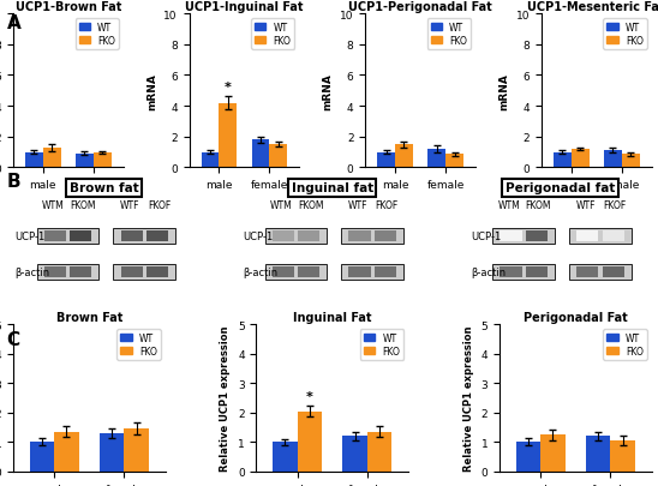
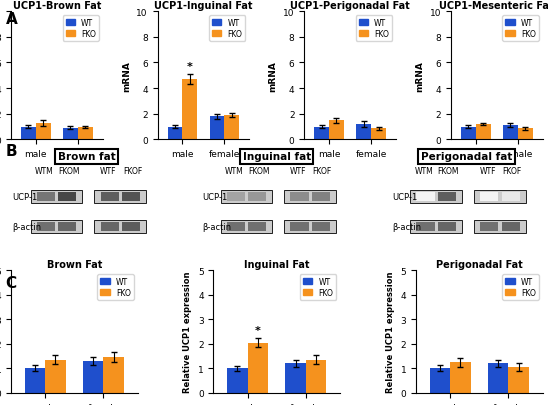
UCP1-Inguinal Fat/FKO/male: 4.2 -> 4.7
UCP1-Inguinal Fat/FKO/female: 1.5 -> 1.9
